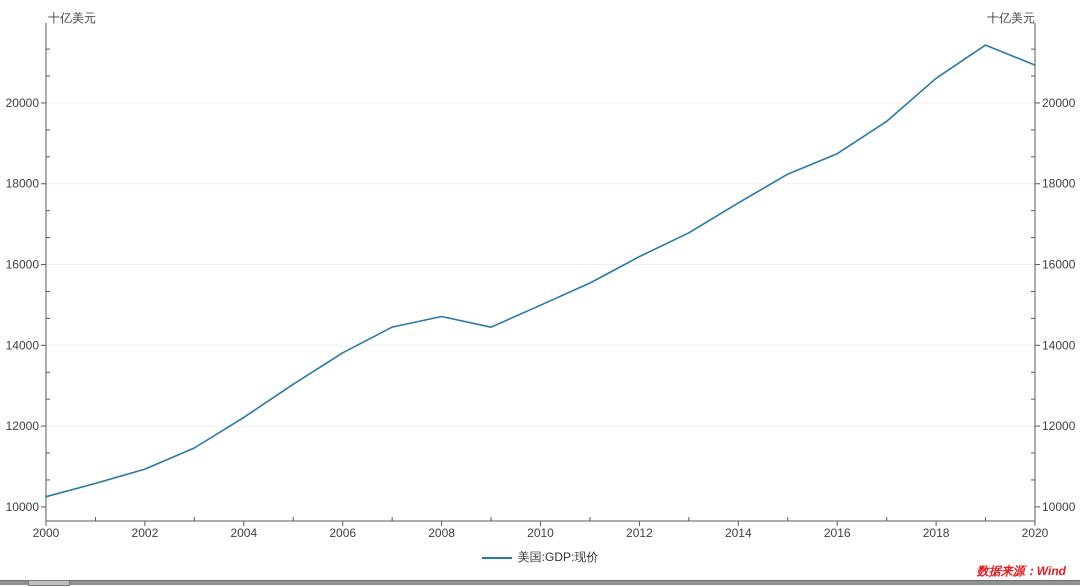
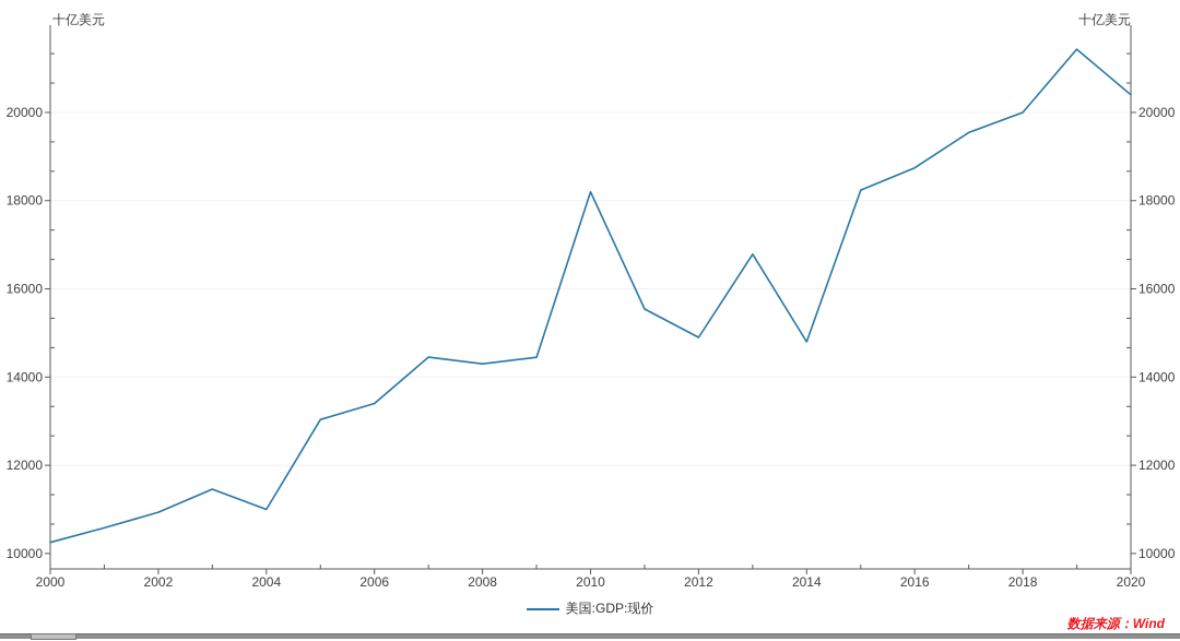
2004: 12200 -> 11000
2006: 13800 -> 13400
2008: 14700 -> 14300
2010: 15000 -> 18200
2012: 16200 -> 14900
2014: 17500 -> 14800
2018: 20600 -> 20000
2020: 20900 -> 20400
